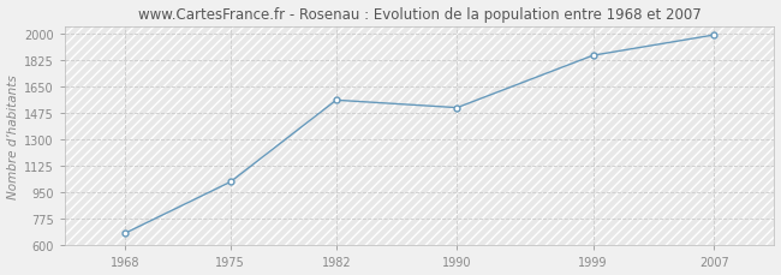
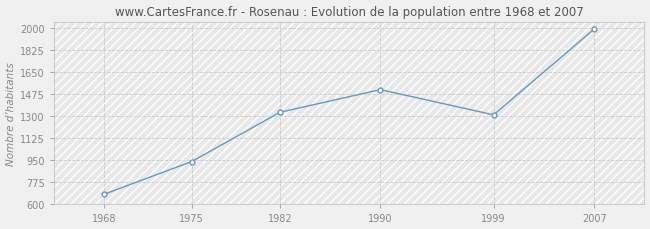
1975: 1020 -> 940
1982: 1560 -> 1330
1999: 1860 -> 1310
